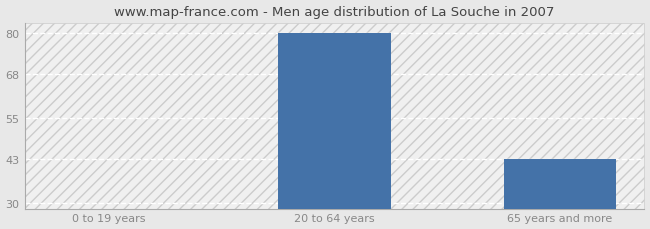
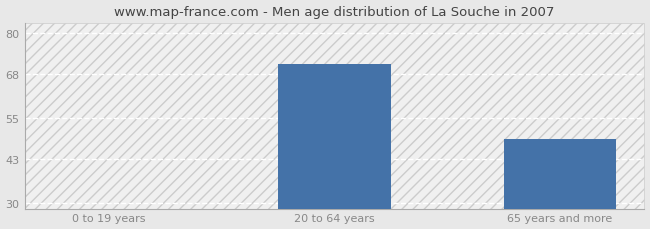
20 to 64 years: 80 -> 71
65 years and more: 43 -> 49
